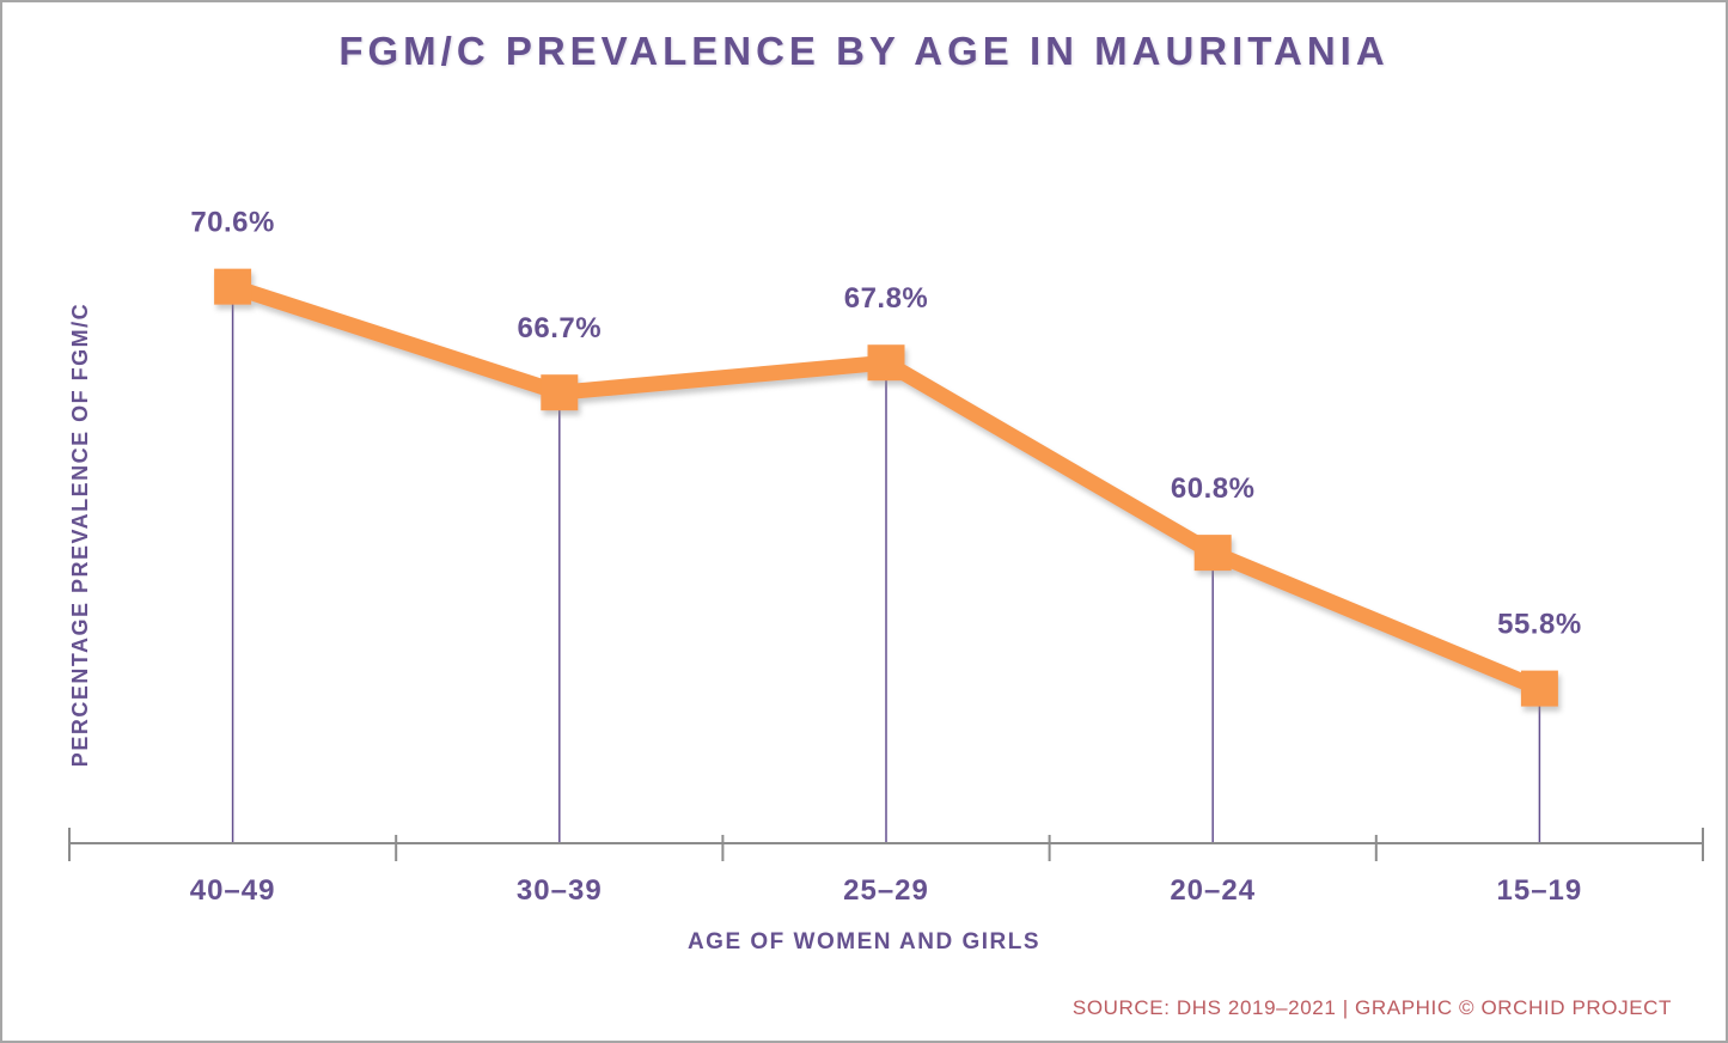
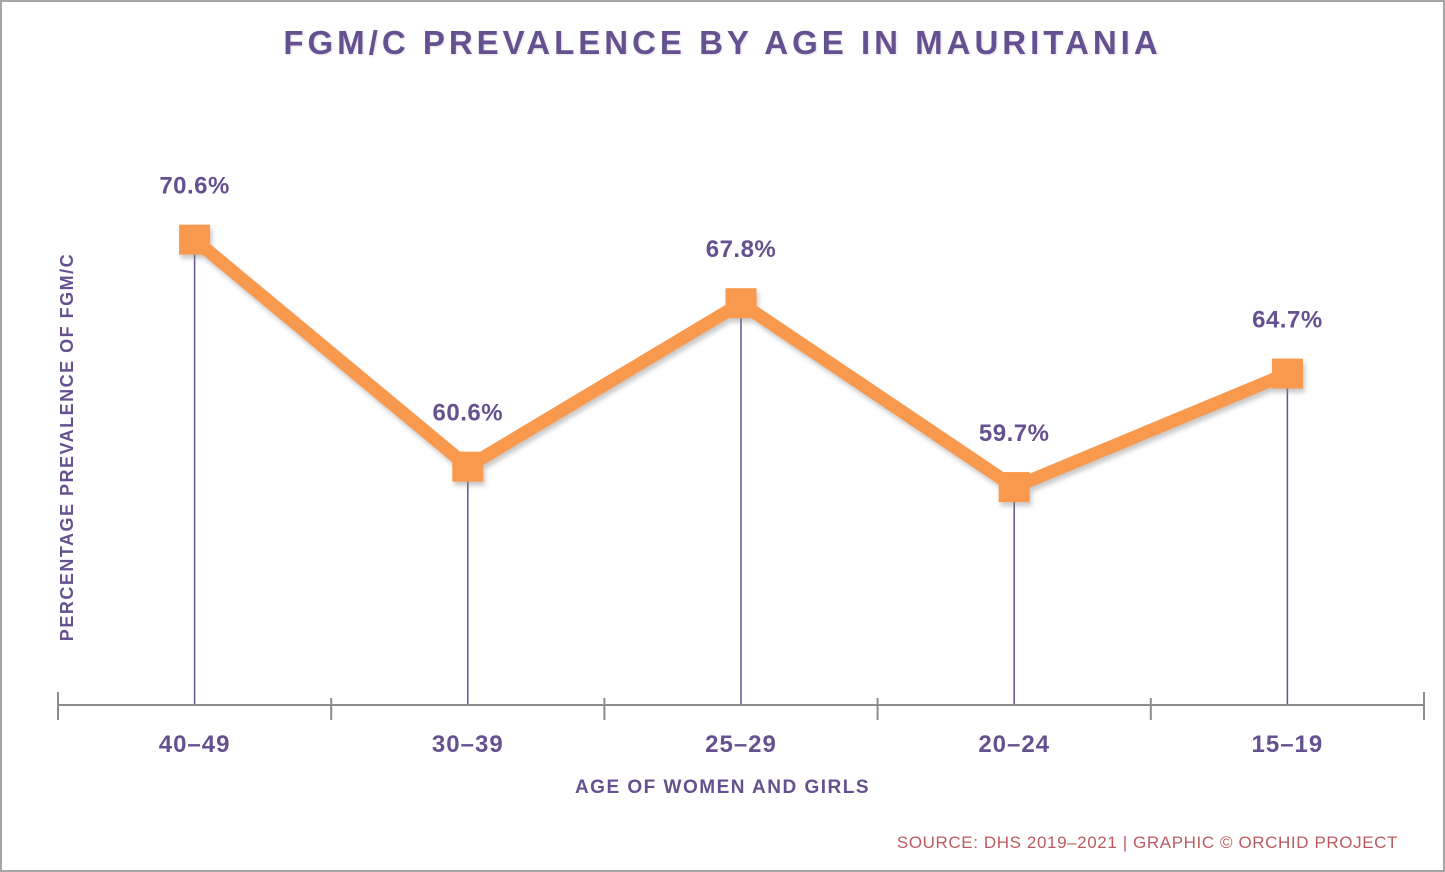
30–39: 66.7% -> 60.6%
20–24: 60.8% -> 59.7%
15–19: 55.8% -> 64.7%
